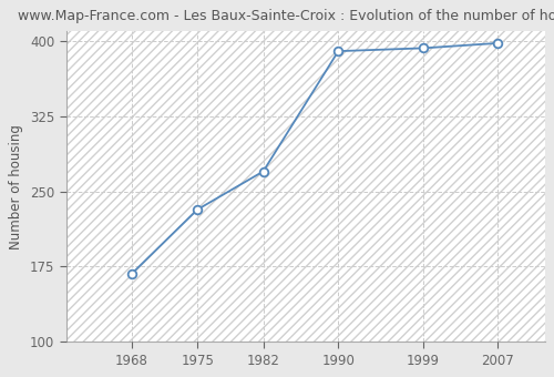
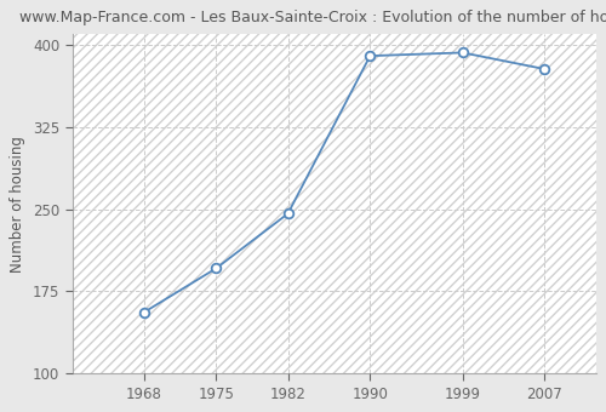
1968: 168 -> 156
1975: 232 -> 196
1982: 270 -> 246
2007: 398 -> 378
